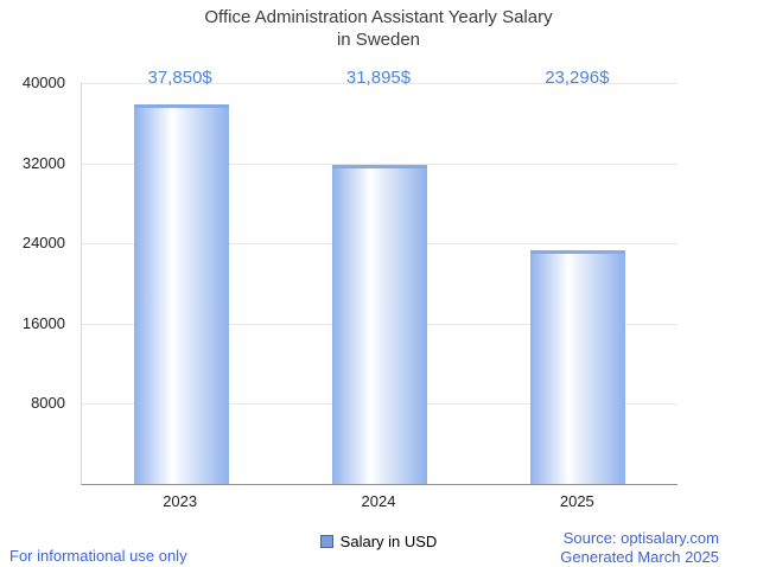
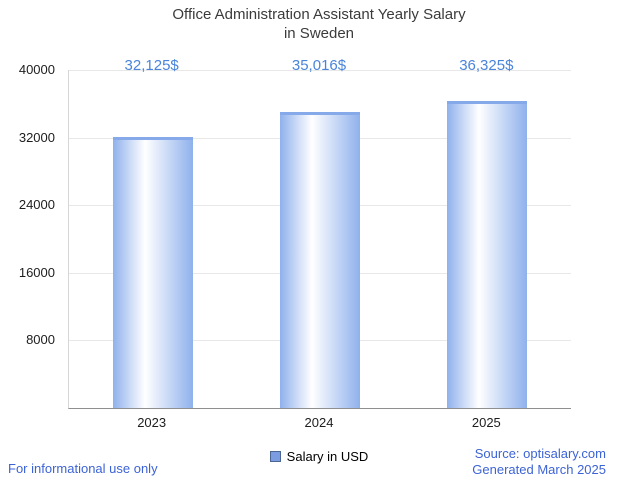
2023: 37,850 -> 32,125
2024: 31,895 -> 35,016
2025: 23,296 -> 36,325
